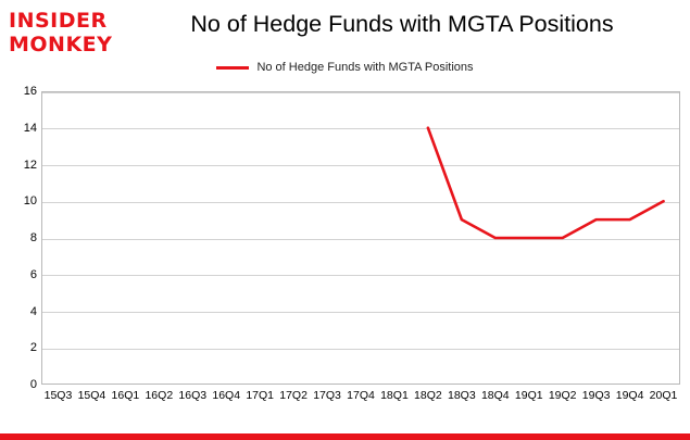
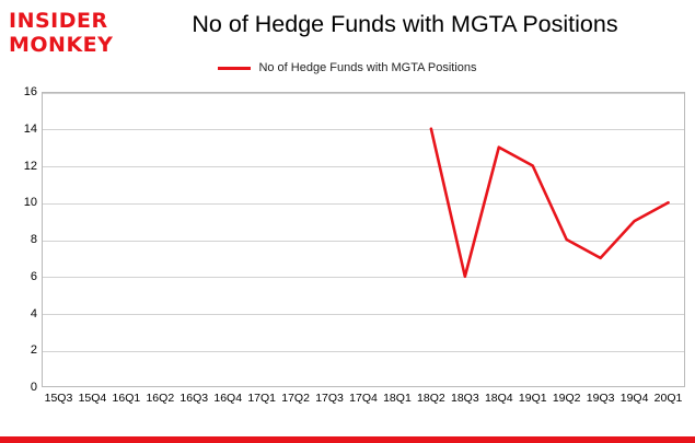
18Q3: 9 -> 6
18Q4: 8 -> 13
19Q1: 8 -> 12
19Q3: 9 -> 7
